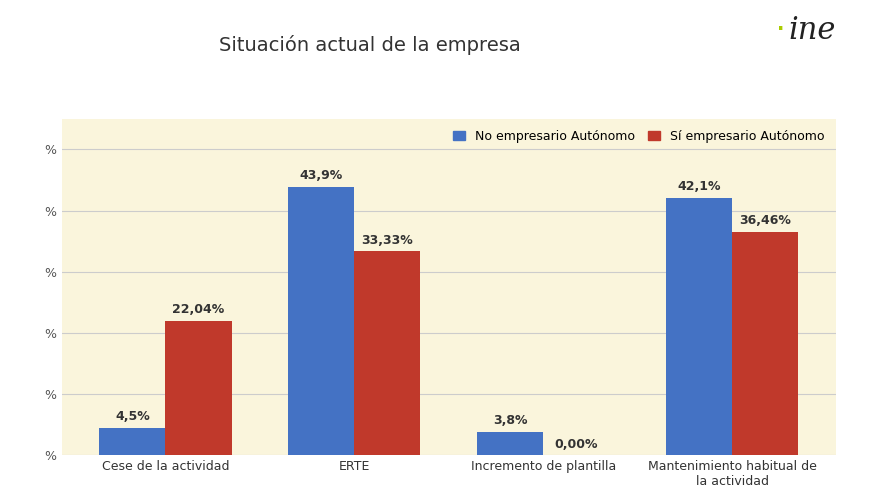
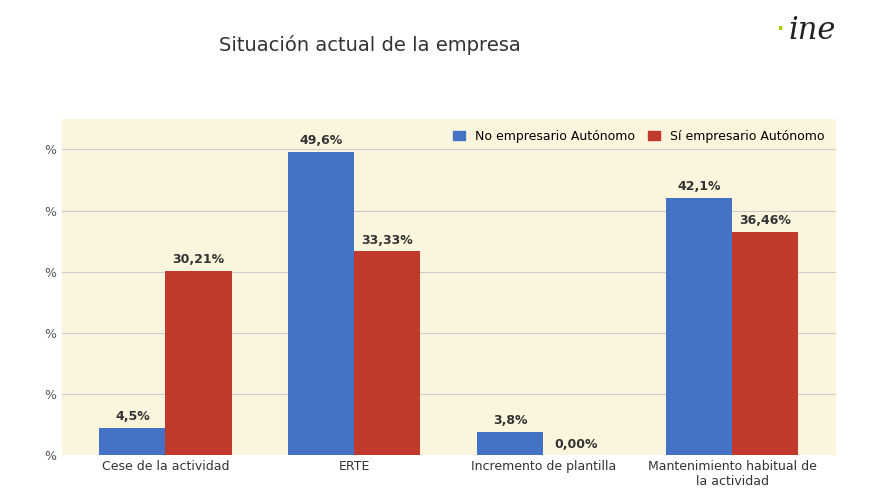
Sí empresario Autónomo/Cese de la actividad: 22,04% -> 30,21%
No empresario Autónomo/ERTE: 43,9% -> 49,6%
